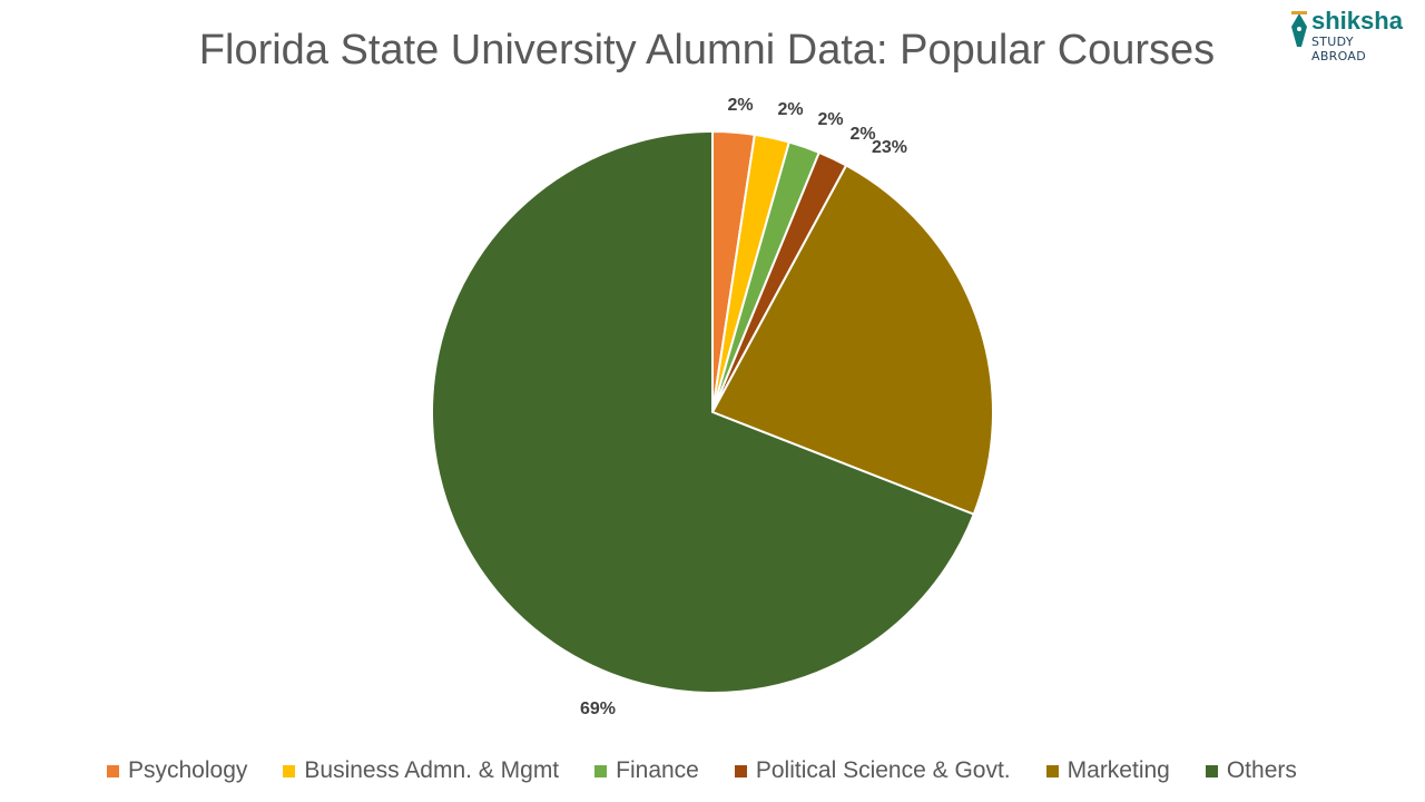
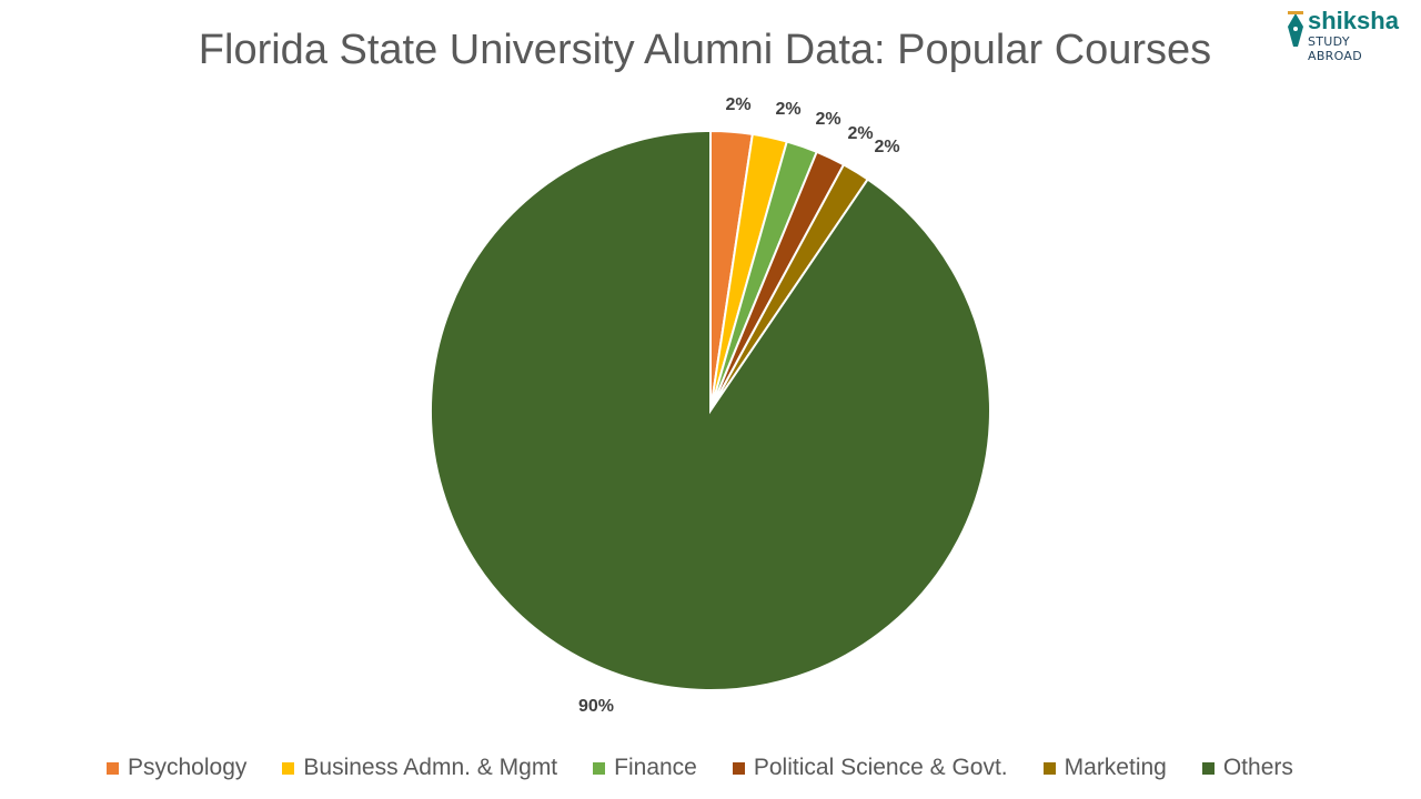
Marketing: 23% -> 2%
Others: 69% -> 90%
